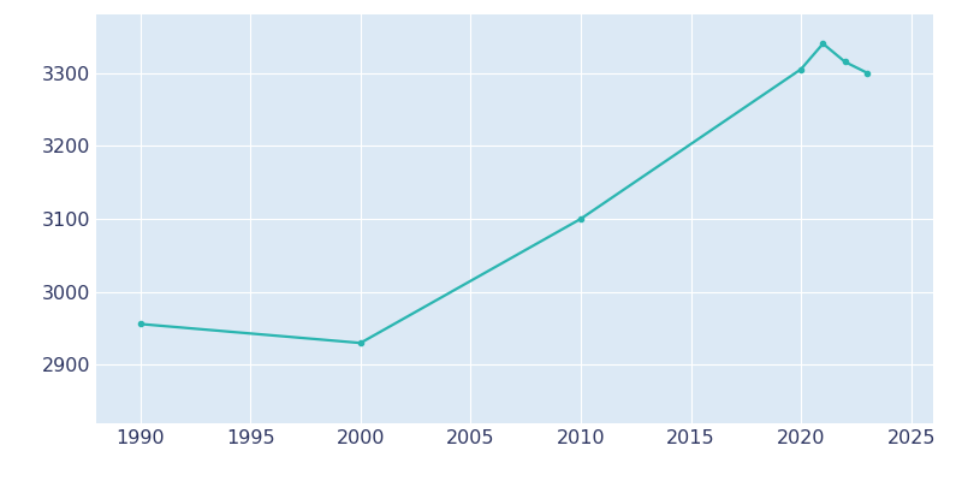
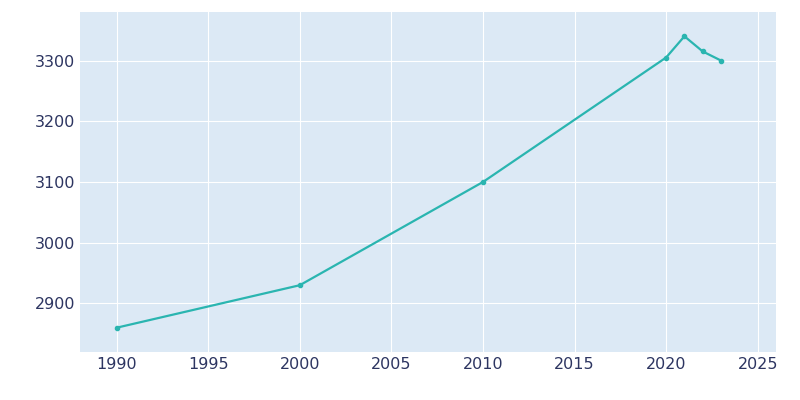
1990: 2956 -> 2860
